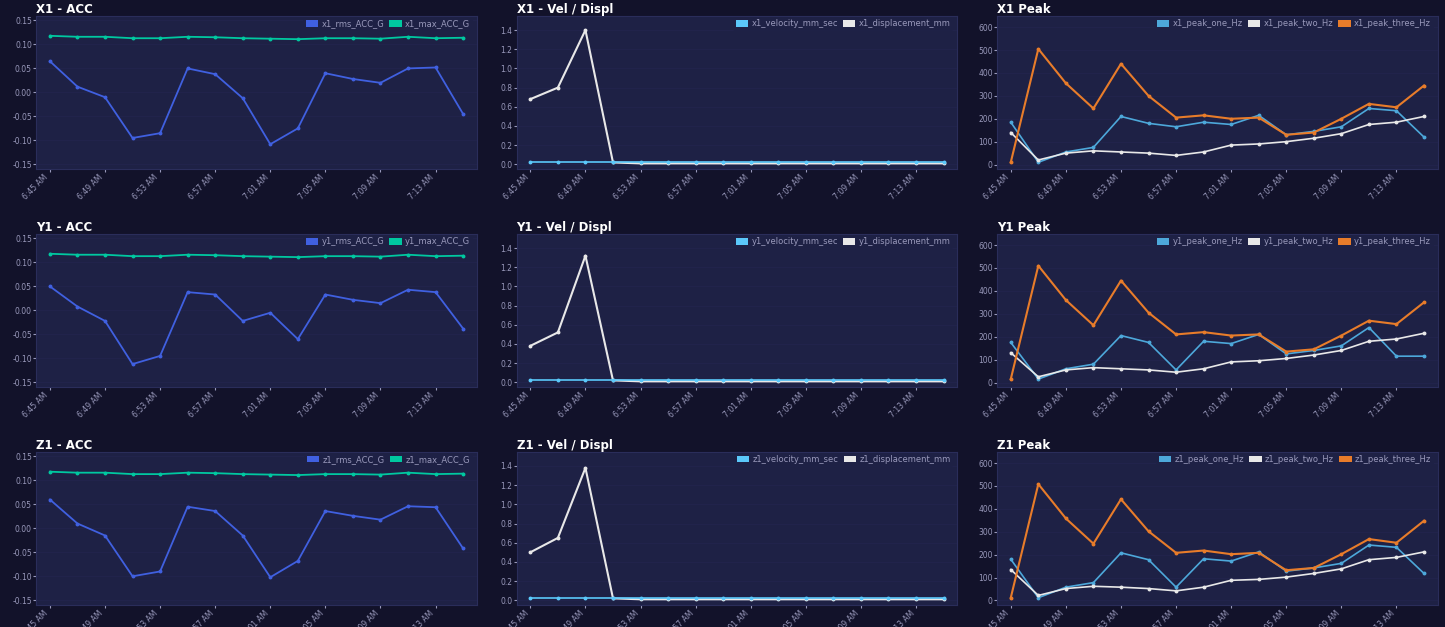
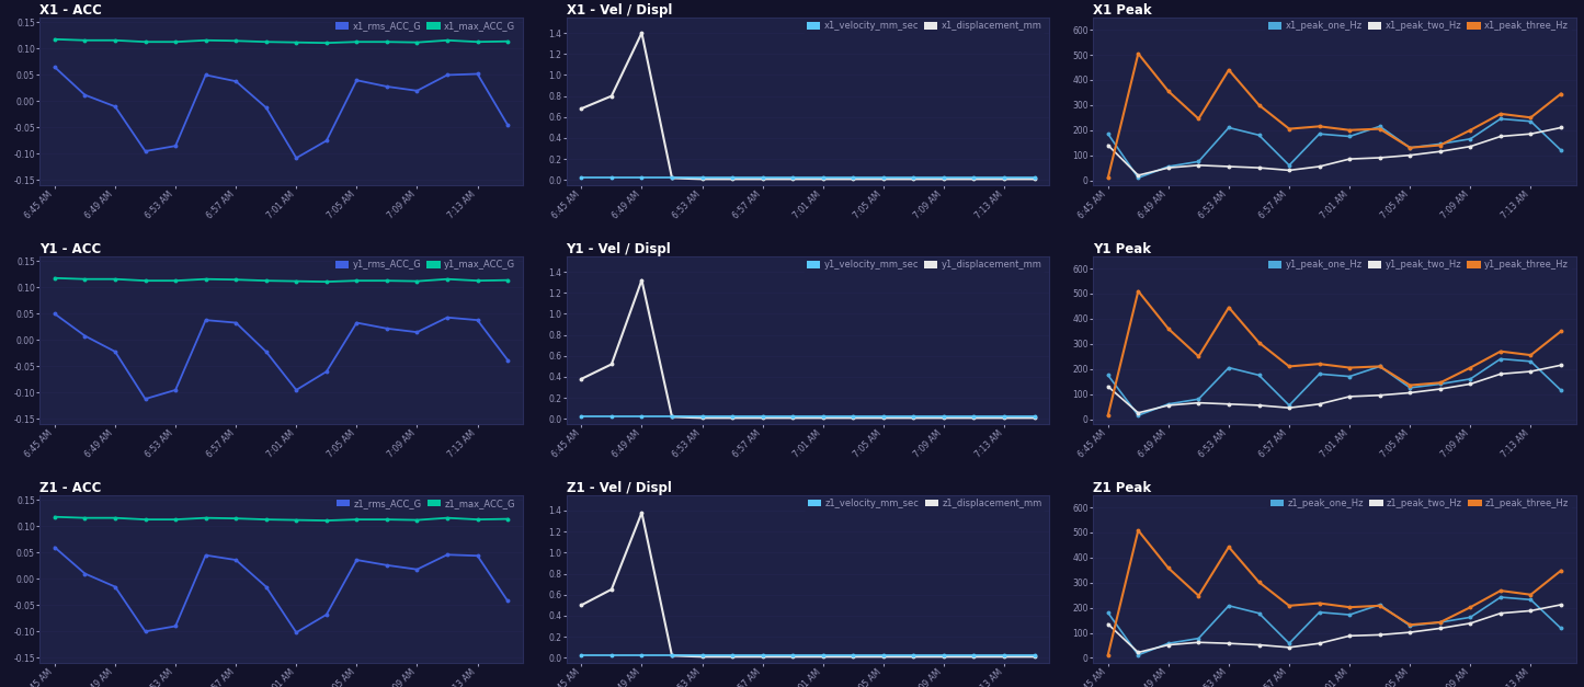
X1 Peak/x1_peak_one_Hz/6:57 AM: 165 -> 60
Y1 - ACC/y1_rms_ACC_G/7:01 AM: -0.005 -> -0.095
Y1 Peak/y1_peak_one_Hz/7:13 AM: 115 -> 230
